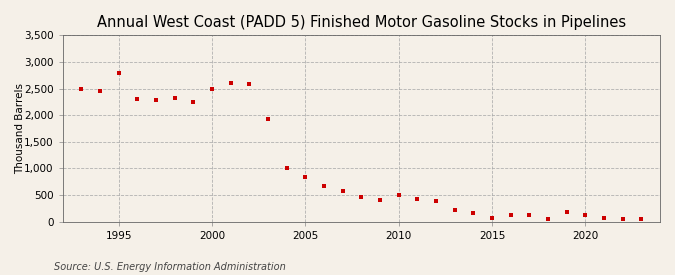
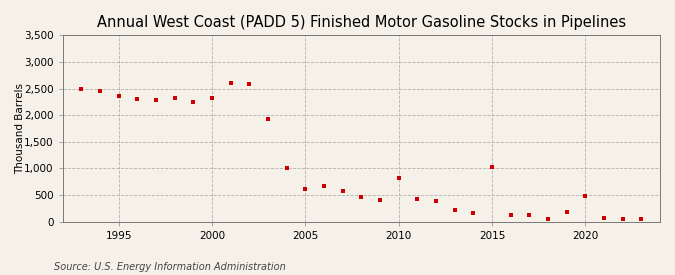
1995: 2,800 -> 2,360
2000: 2,500 -> 2,320
2005: 840 -> 620
2010: 500 -> 820
2015: 60 -> 1,020
2020: 120 -> 480
